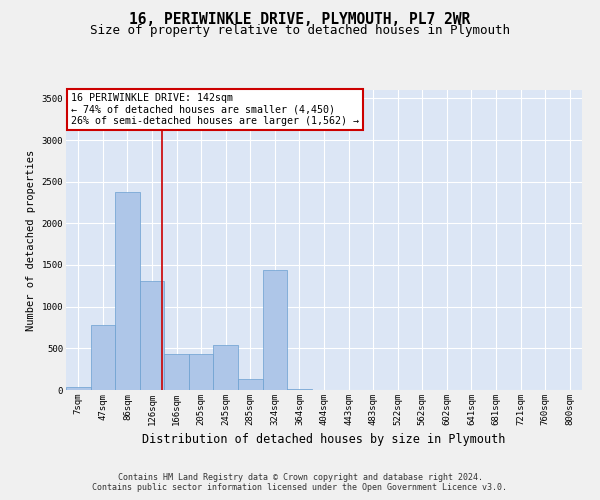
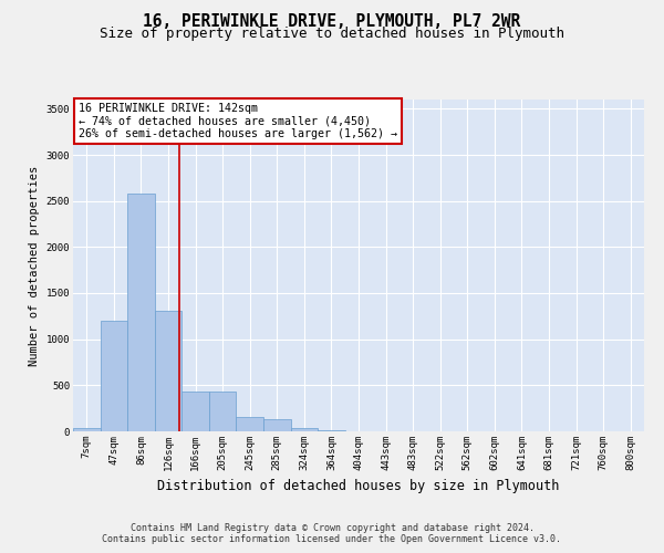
47sqm: 780 -> 1200
86sqm: 2380 -> 2580
245sqm: 540 -> 160
324sqm: 1440 -> 40
